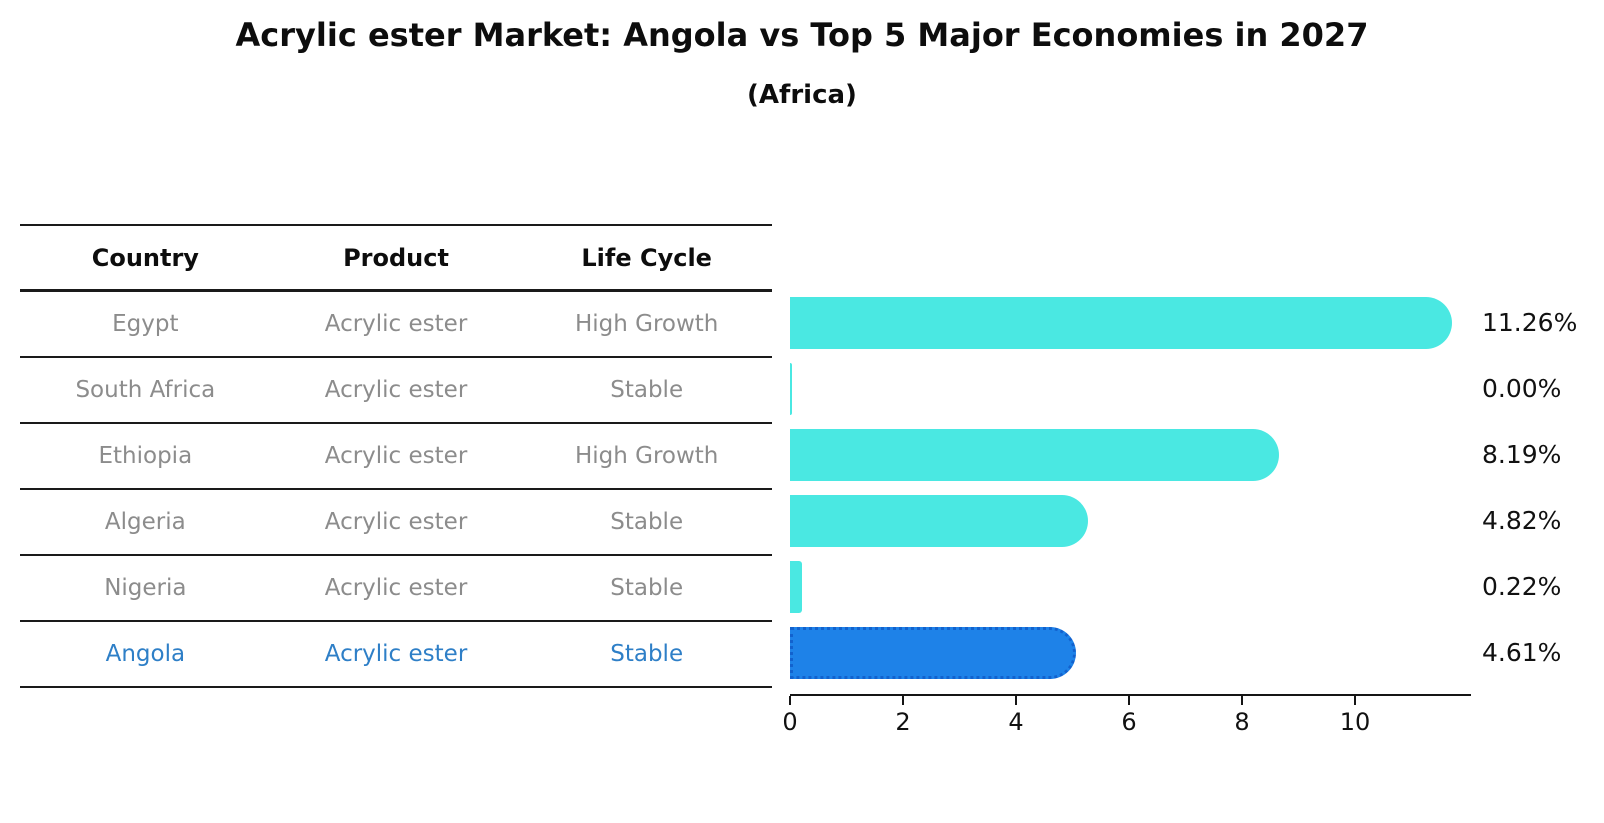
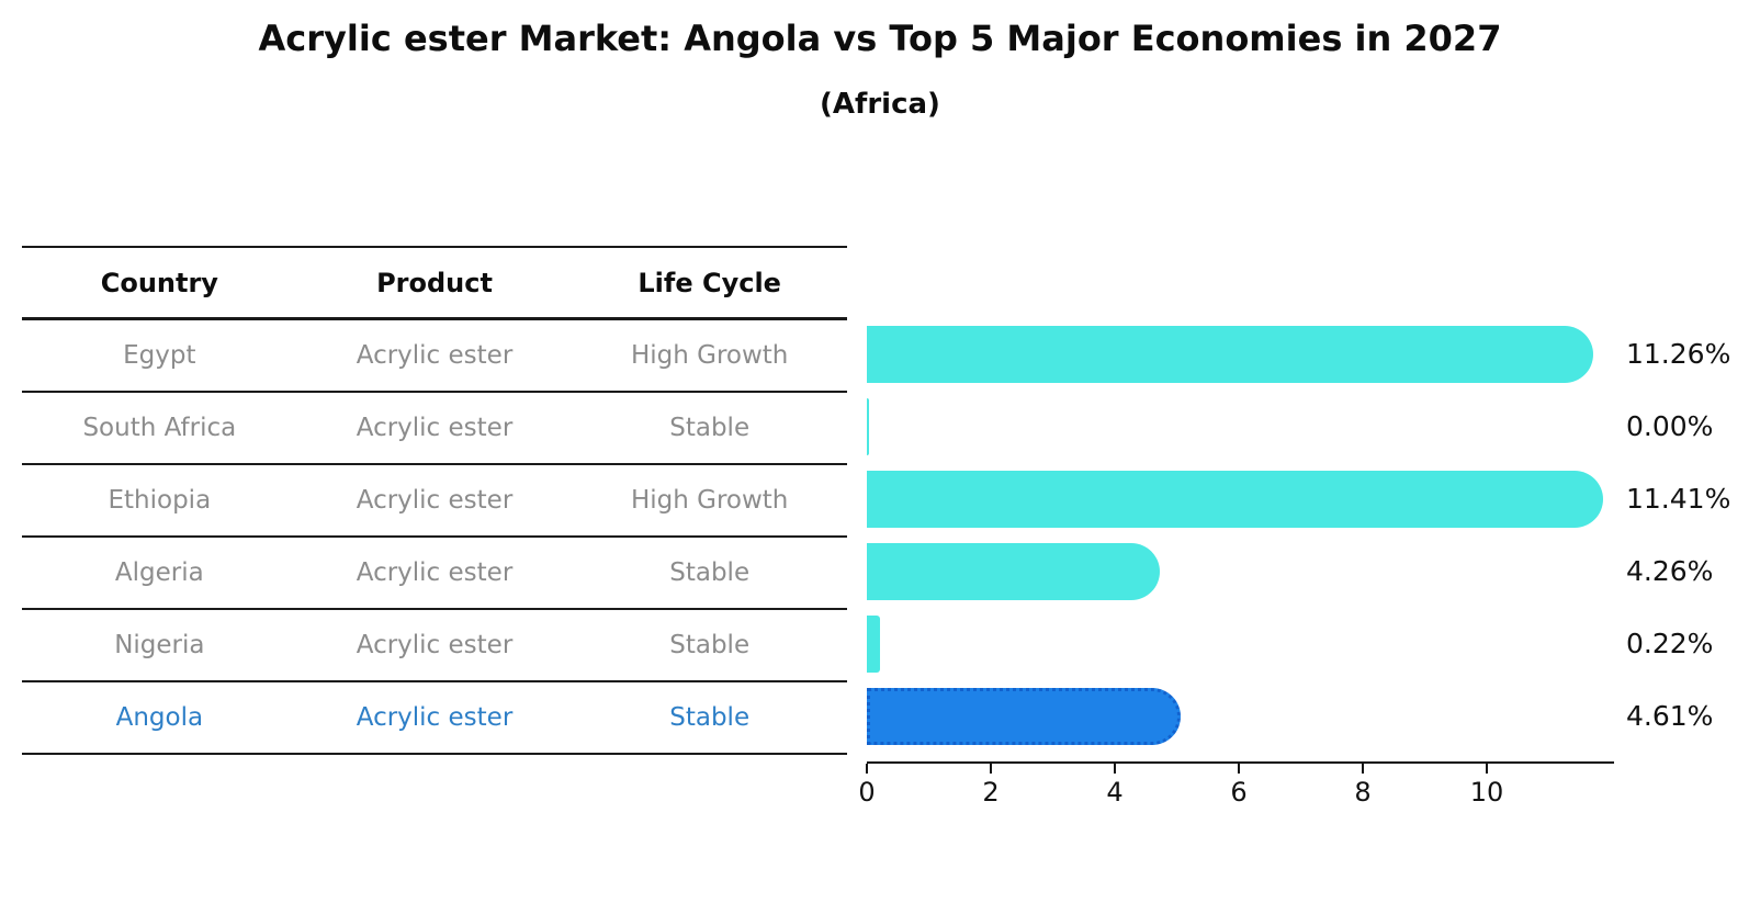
Ethiopia: 8.19% -> 11.41%
Algeria: 4.82% -> 4.26%
